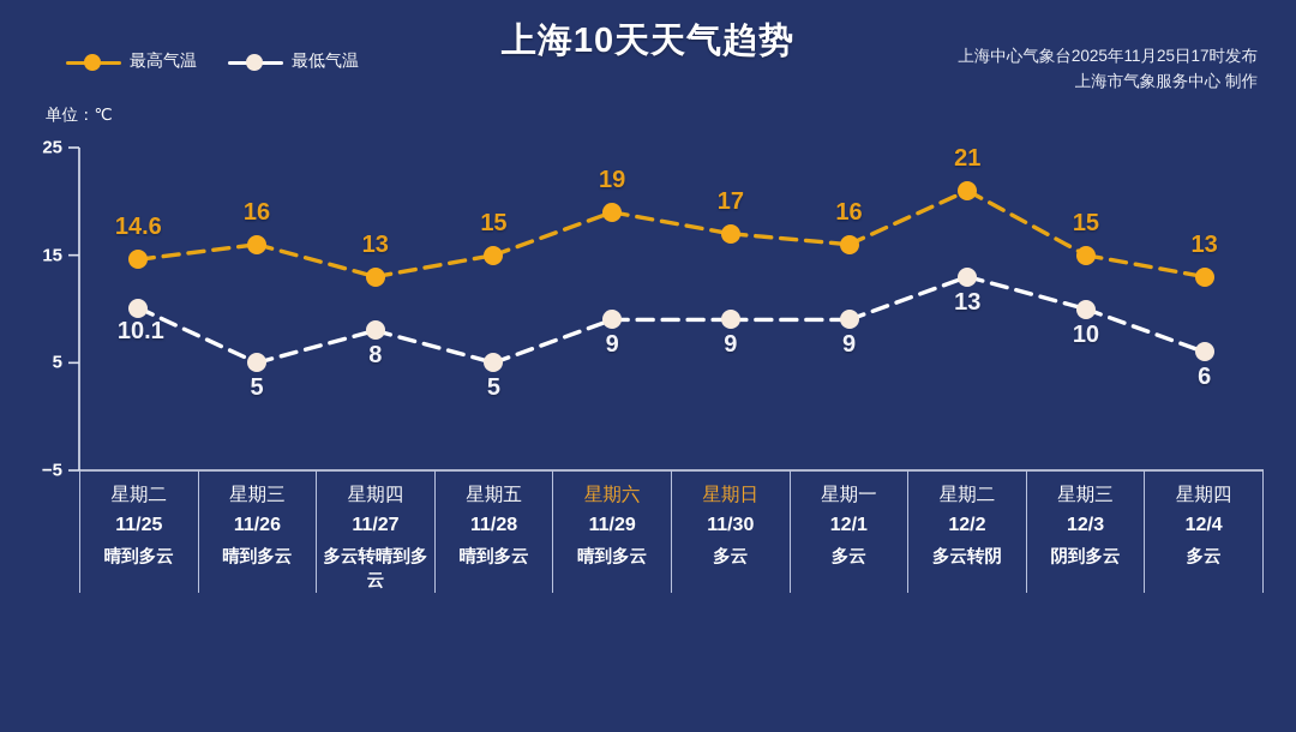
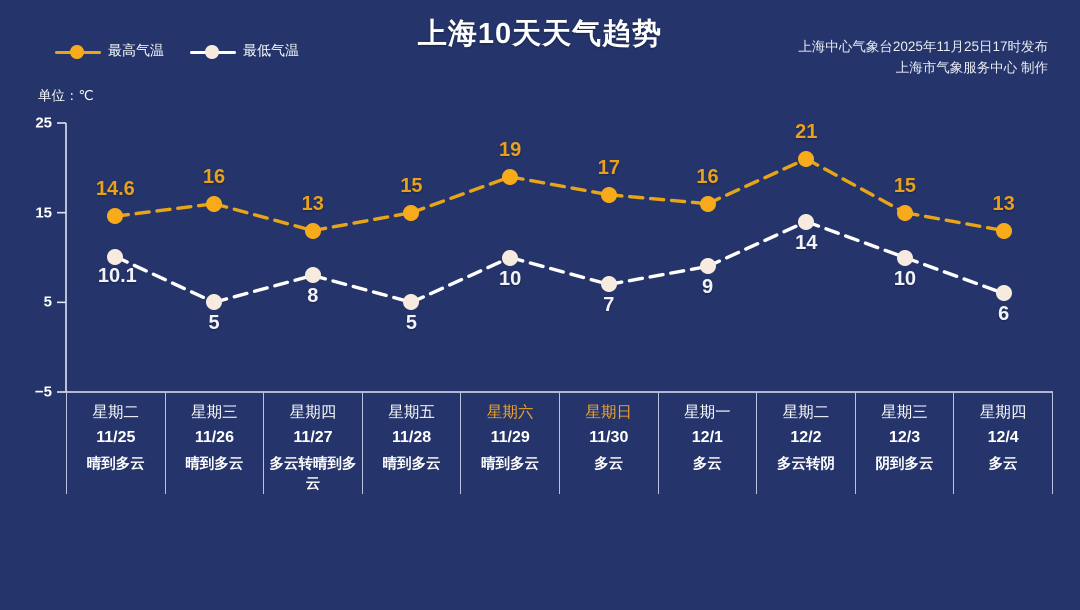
最低气温/11/29: 9 -> 10
最低气温/11/30: 9 -> 7
最低气温/12/2: 13 -> 14
